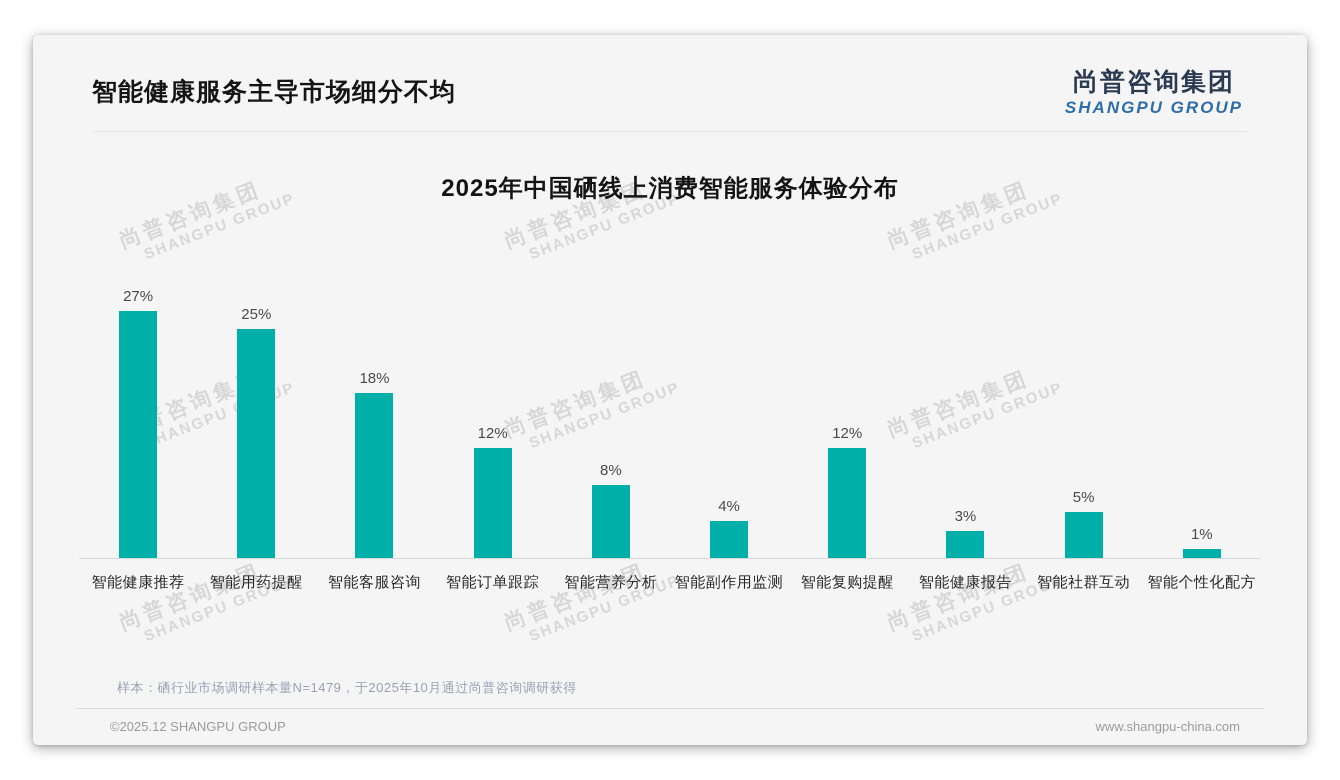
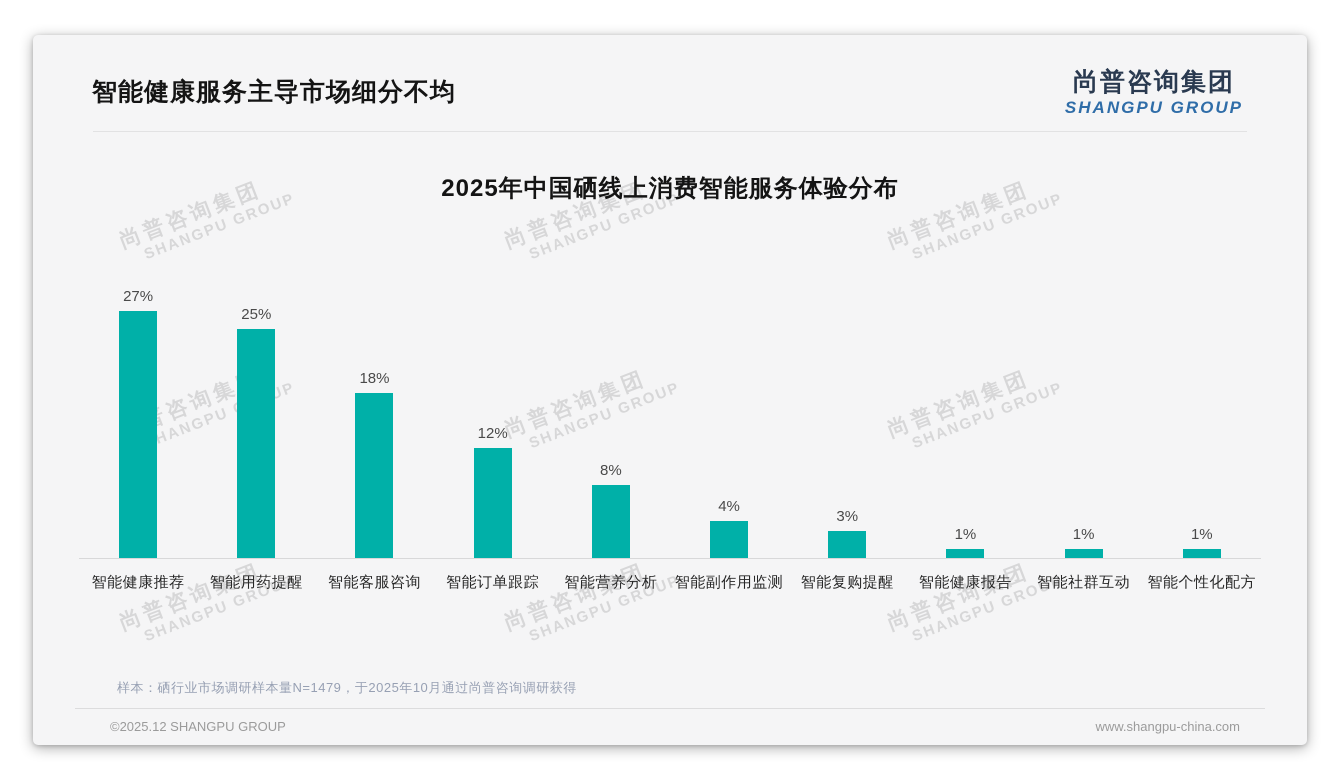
智能复购提醒: 12% -> 3%
智能健康报告: 3% -> 1%
智能社群互动: 5% -> 1%
